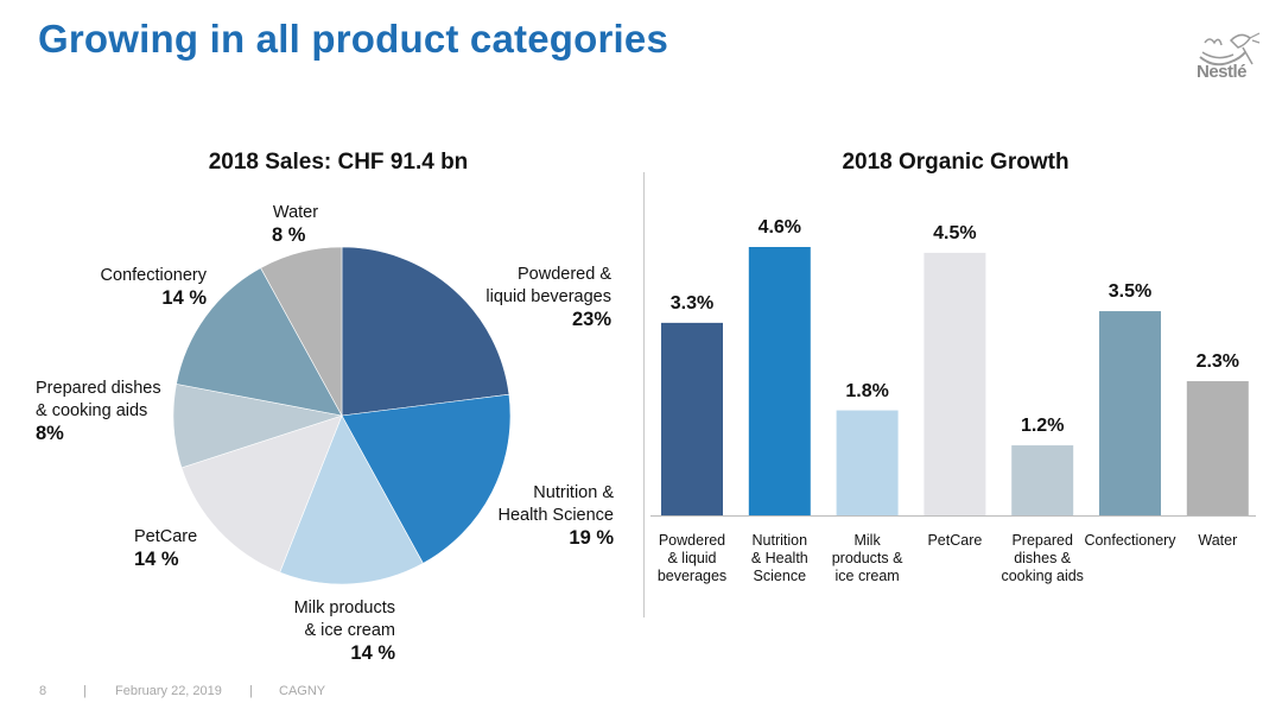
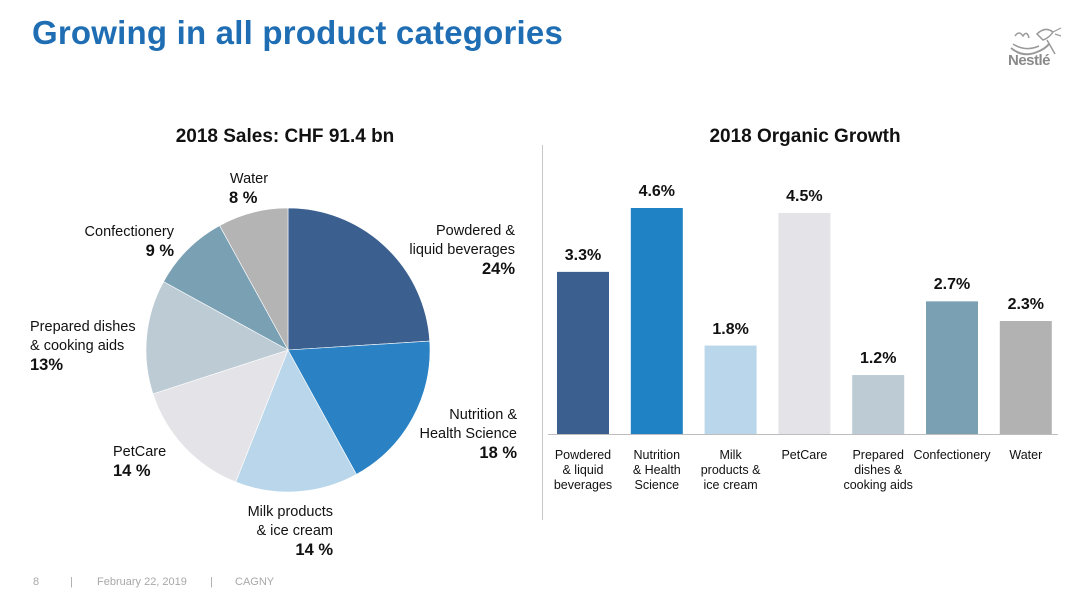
2018 Sales: CHF 91.4 bn/Powdered & liquid beverages: 23% -> 24%
2018 Sales: CHF 91.4 bn/Nutrition & Health Science: 19 -> 18
2018 Sales: CHF 91.4 bn/Prepared dishes & cooking aids: 8% -> 13%
2018 Sales: CHF 91.4 bn/Confectionery: 14 -> 9
2018 Organic Growth/Confectionery: 3.5% -> 2.7%
